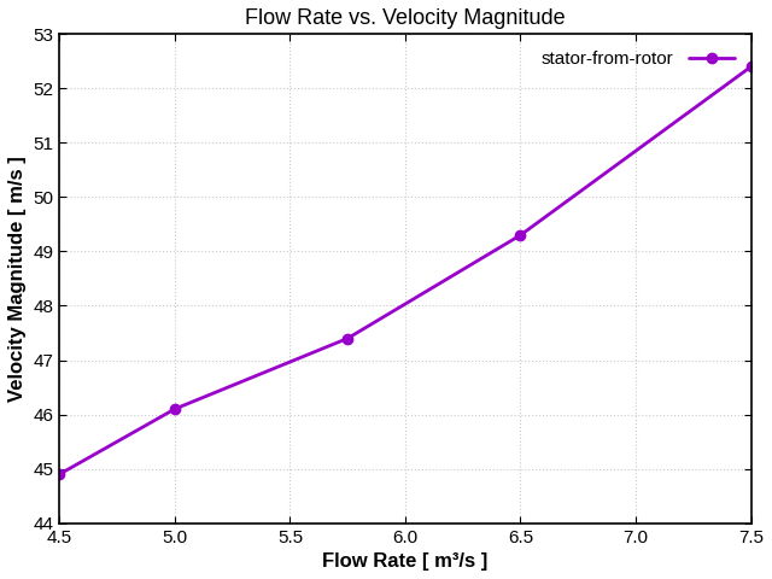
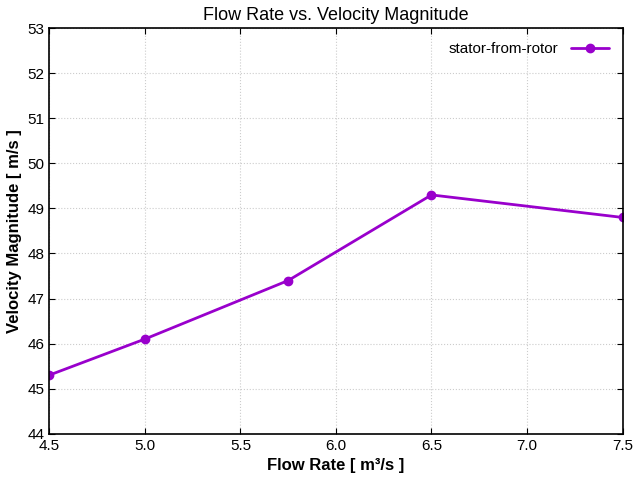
4.5: 44.9 -> 45.3
7.5: 52.4 -> 48.8
